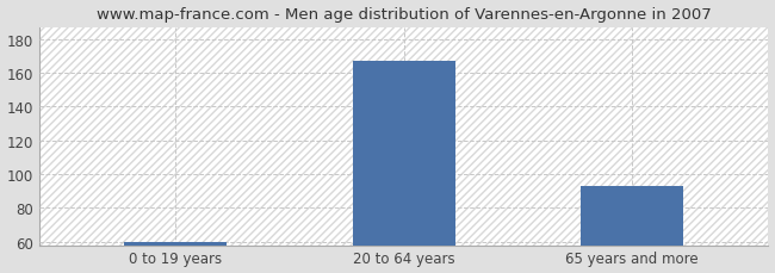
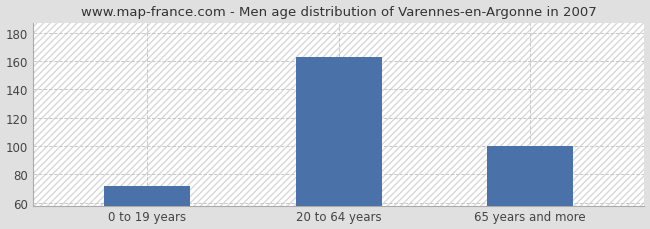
0 to 19 years: 60 -> 72
20 to 64 years: 167 -> 163
65 years and more: 93 -> 100
